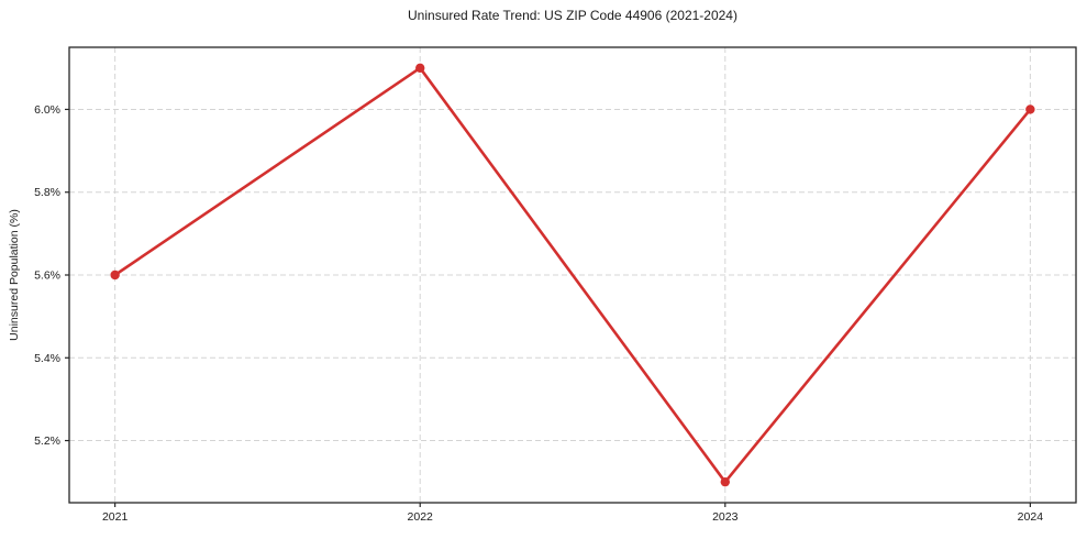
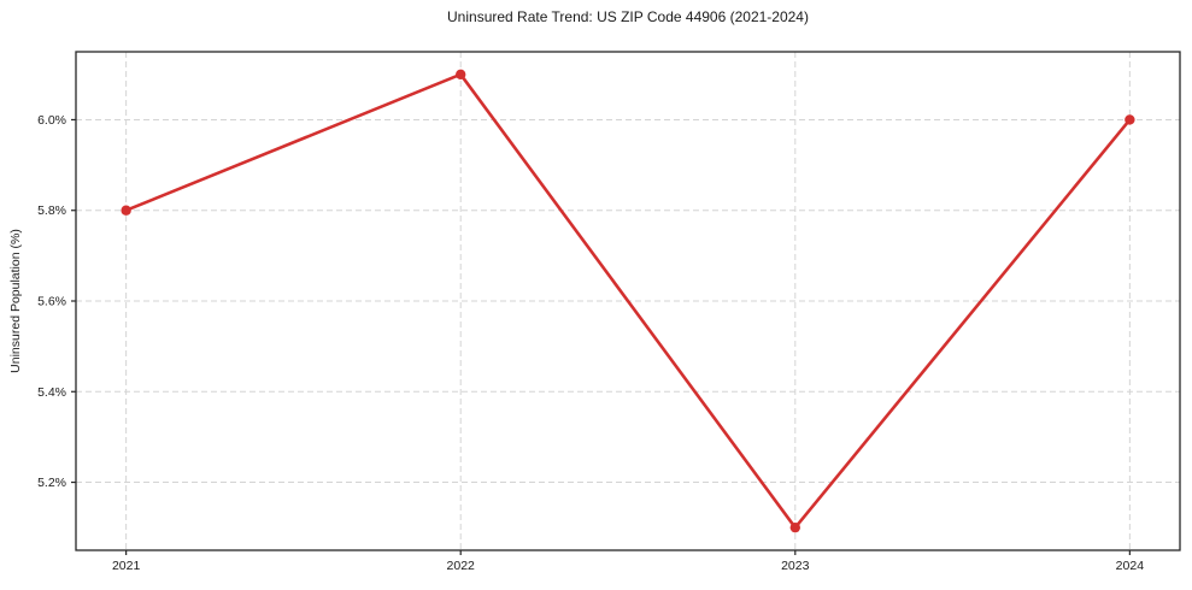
2021: 5.6% -> 5.8%
